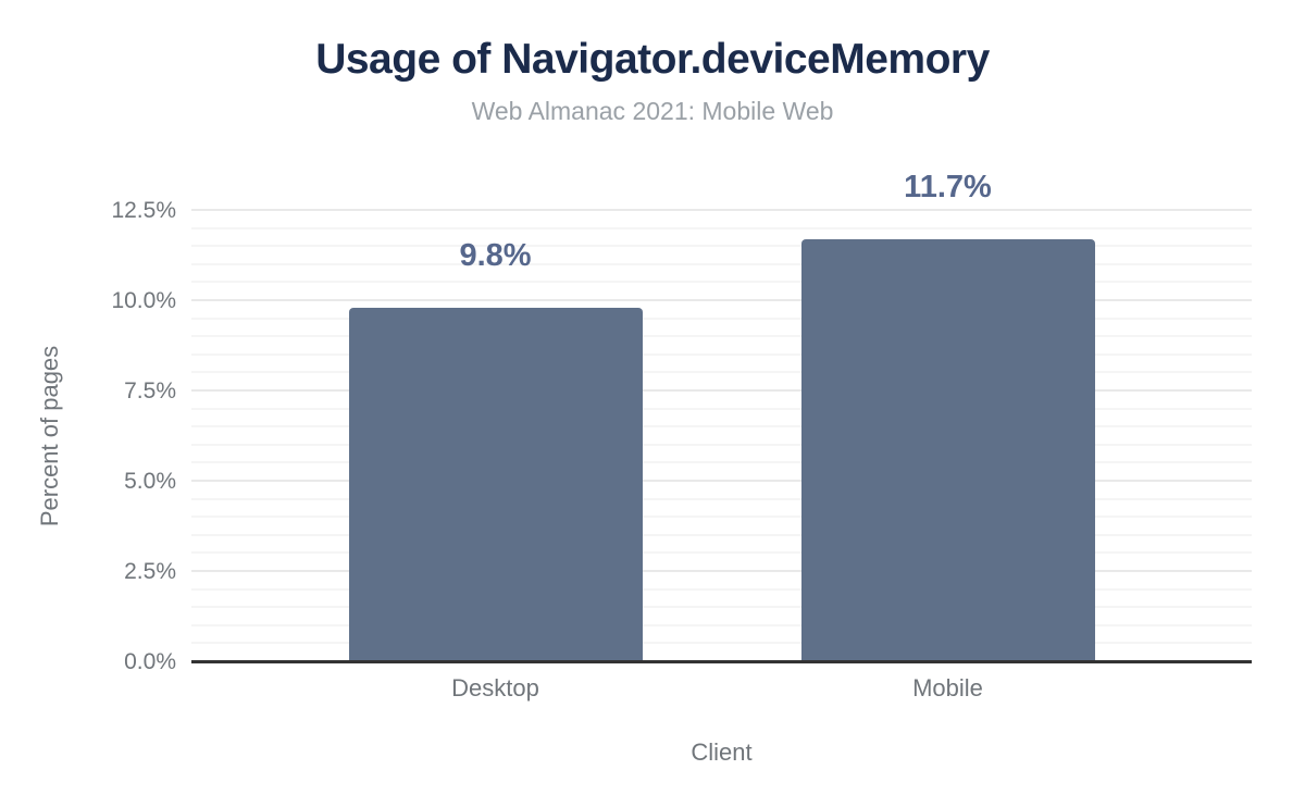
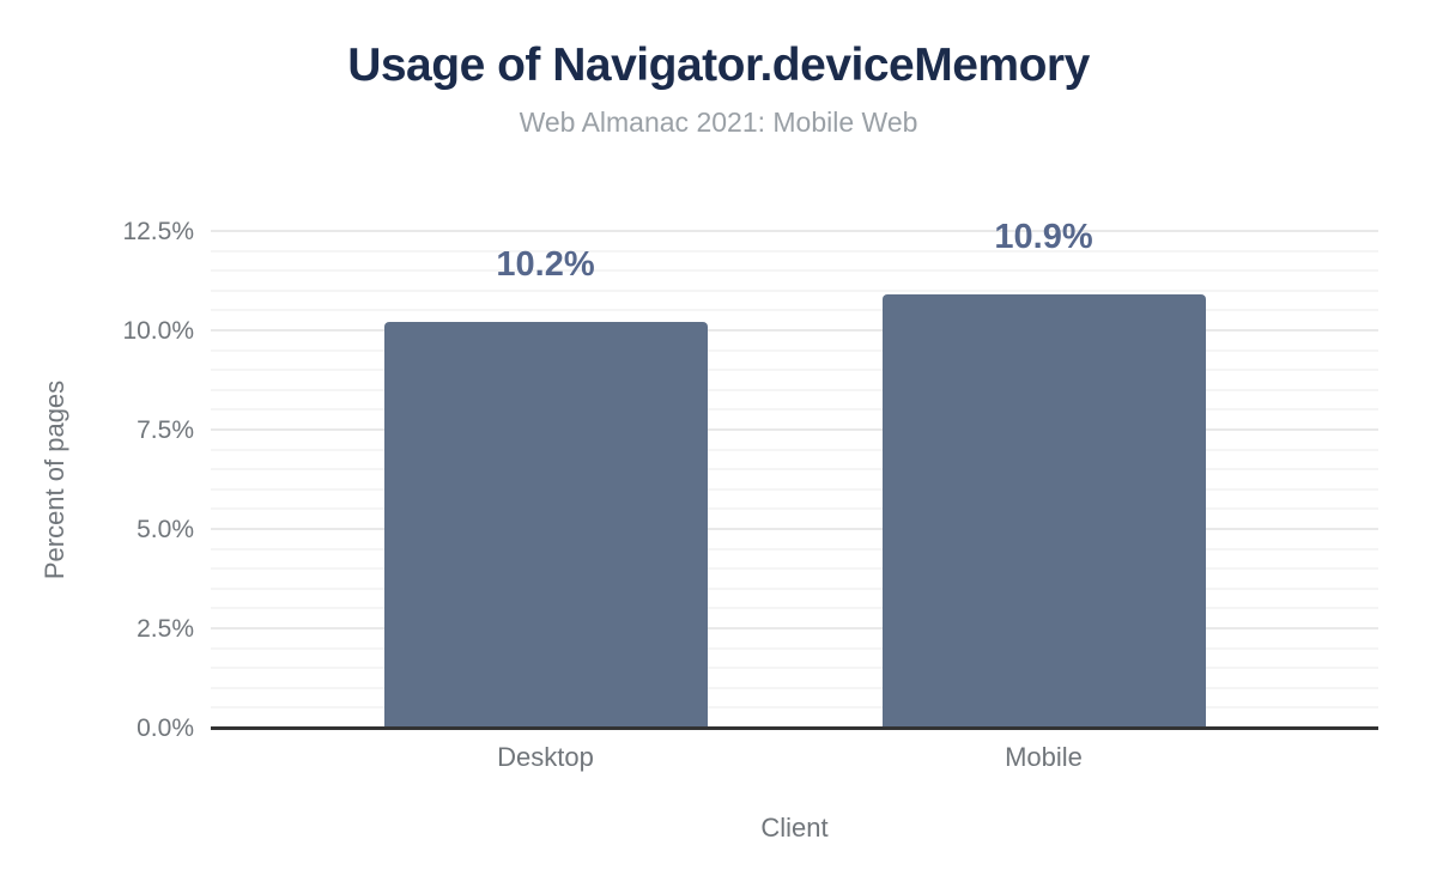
Desktop: 9.8% -> 10.2%
Mobile: 11.7% -> 10.9%
